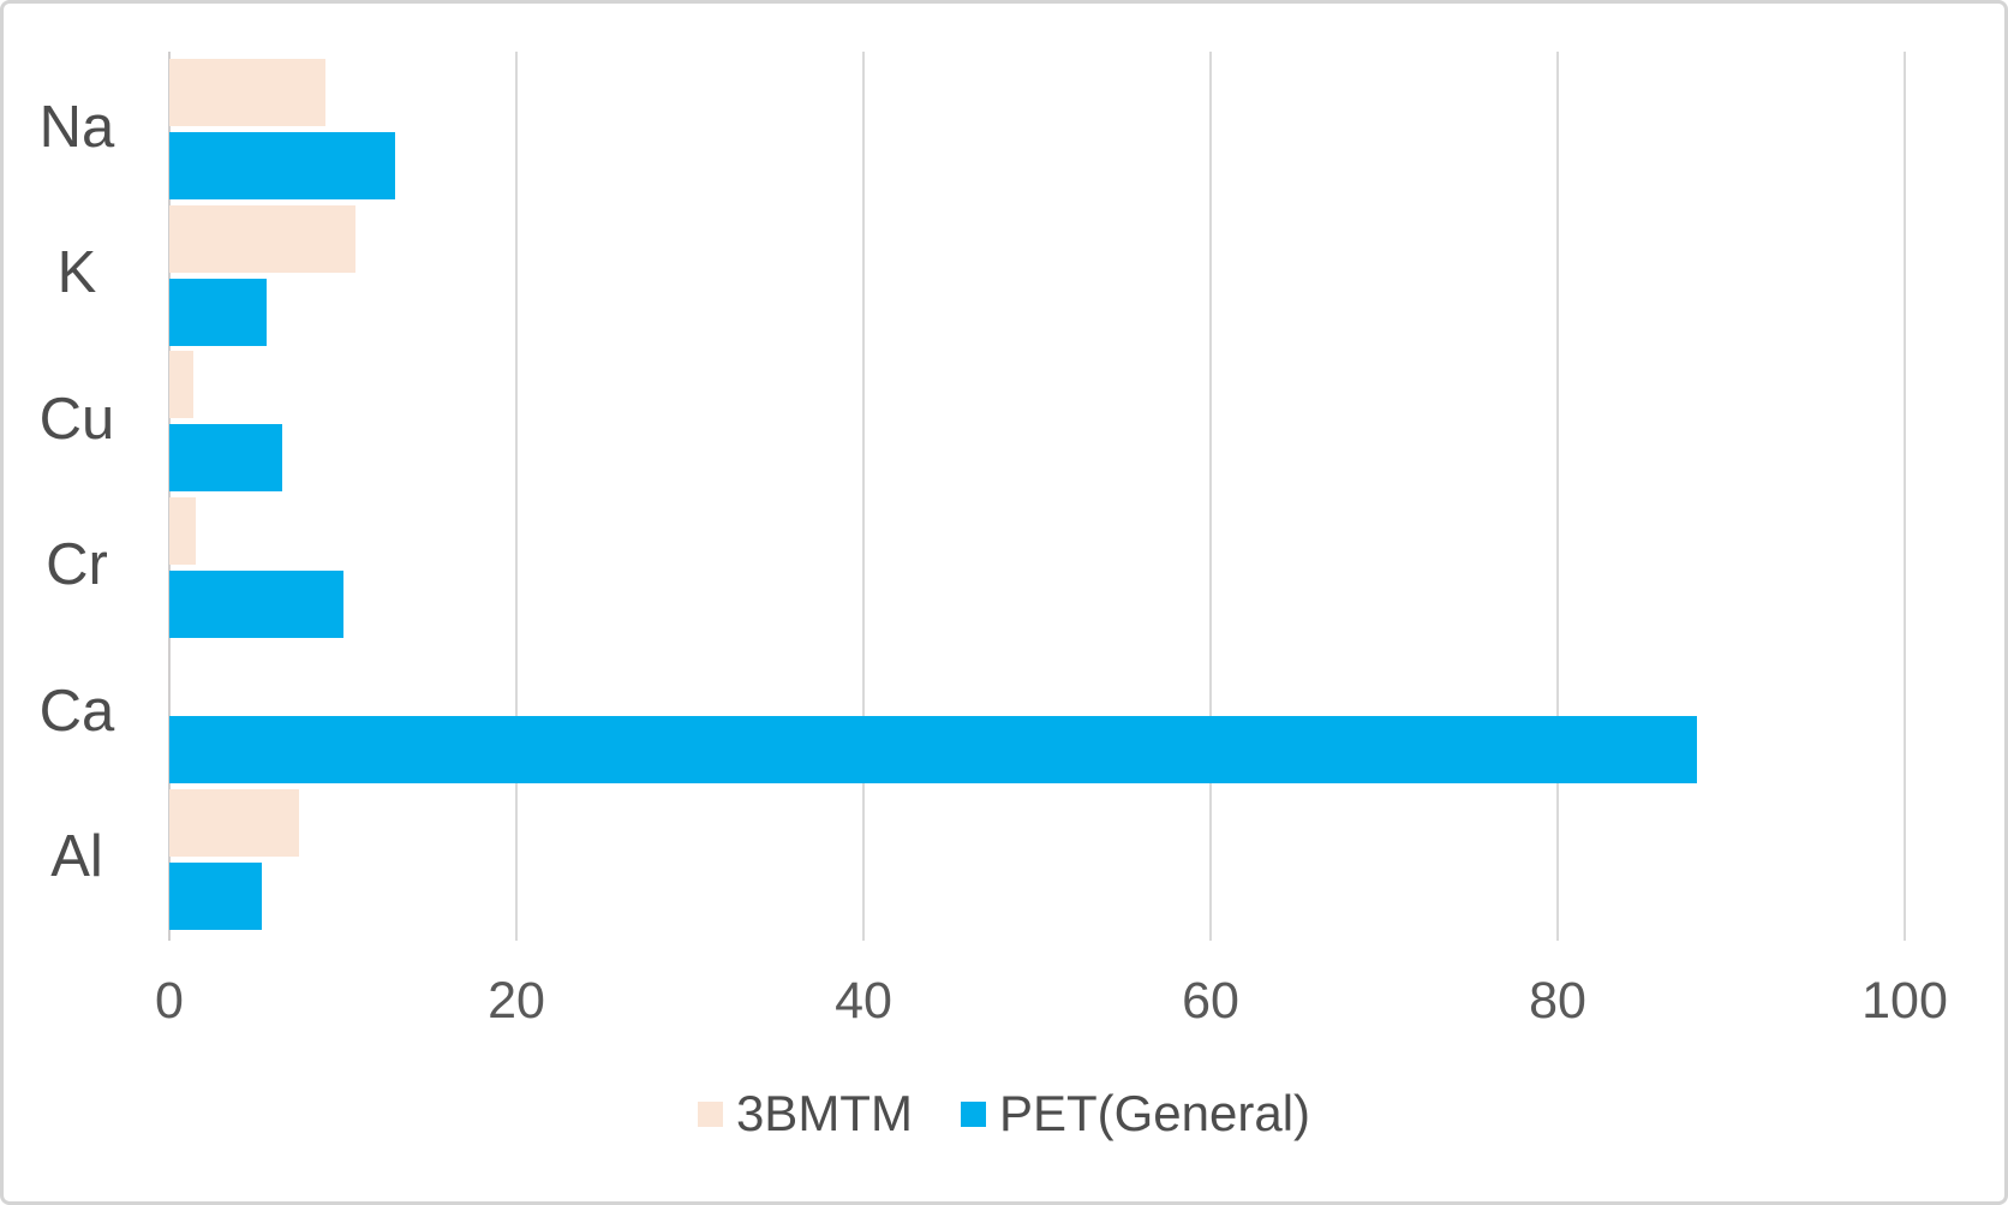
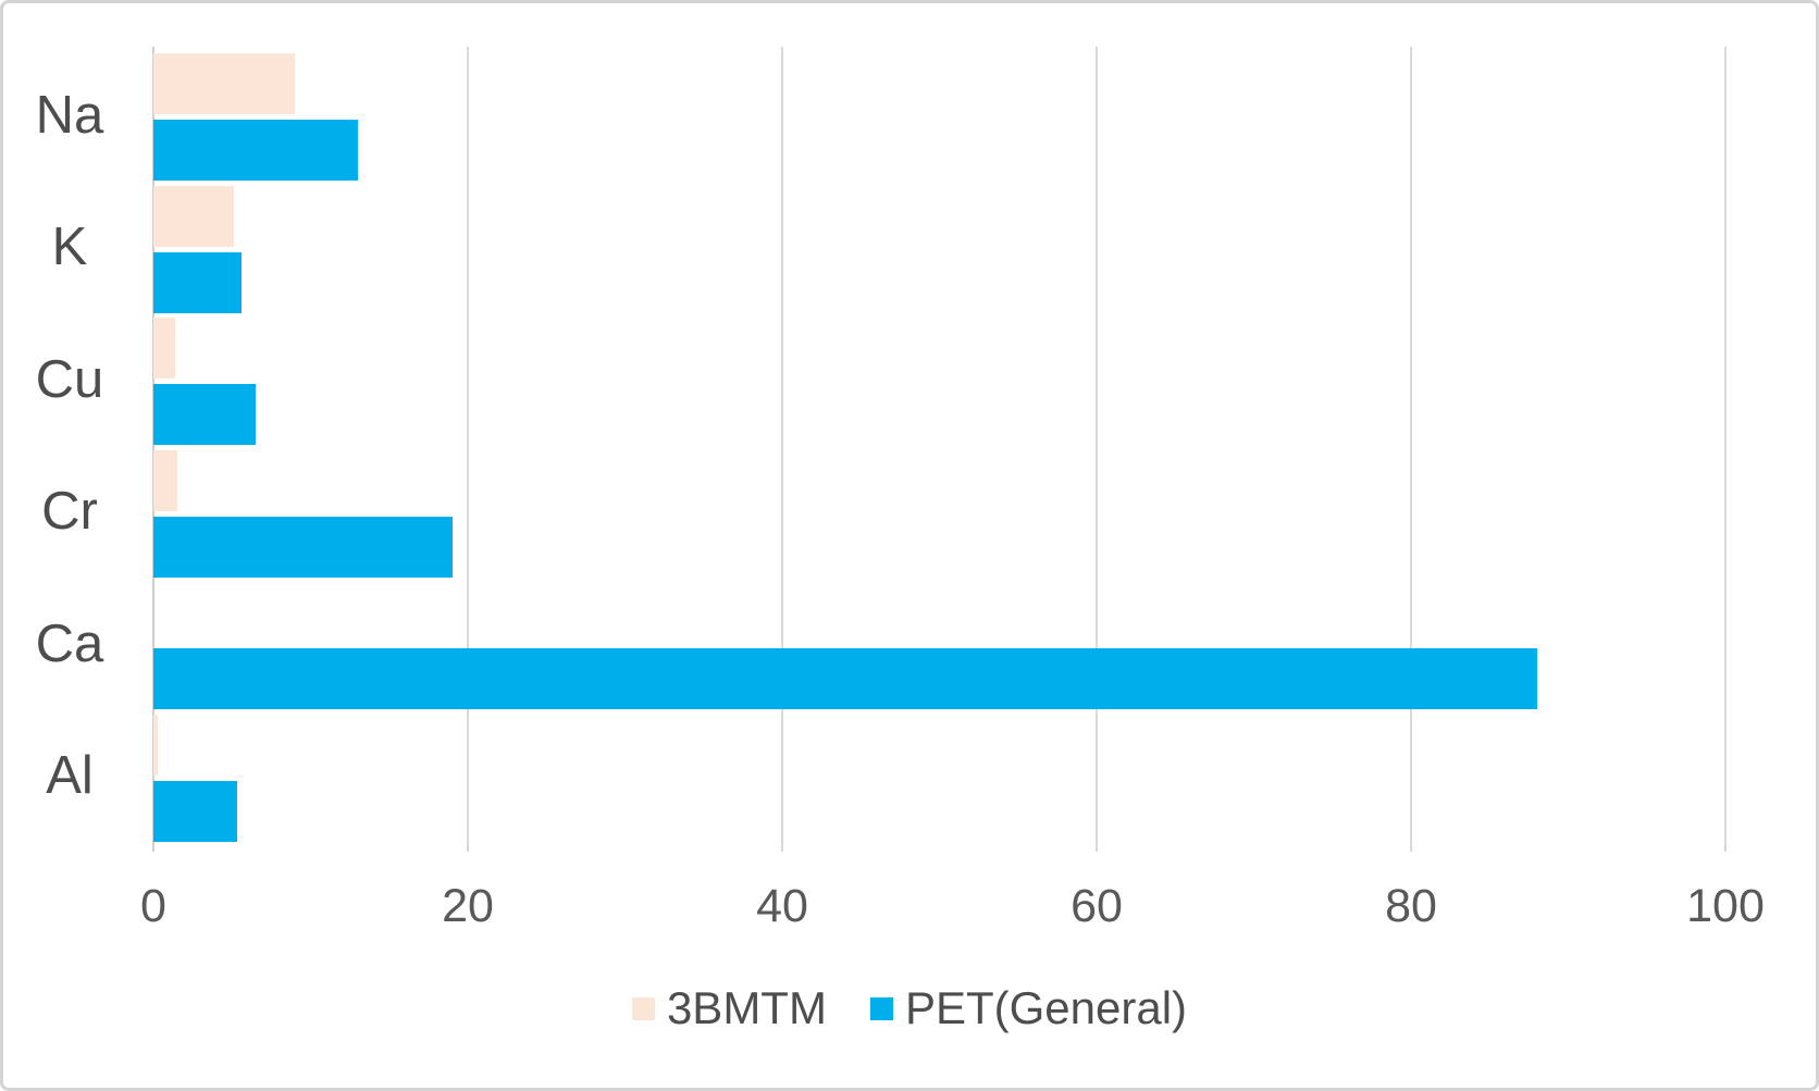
3BMTM/K: 10.7 -> 5.1
PET(General)/Cr: 10.0 -> 19.0
3BMTM/Al: 7.5 -> 0.3
